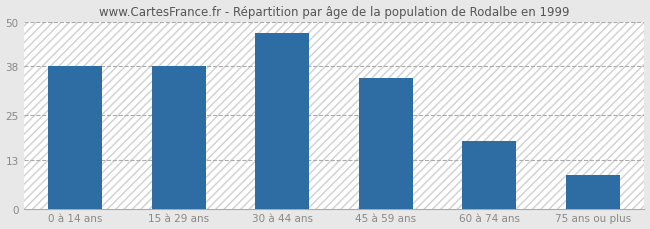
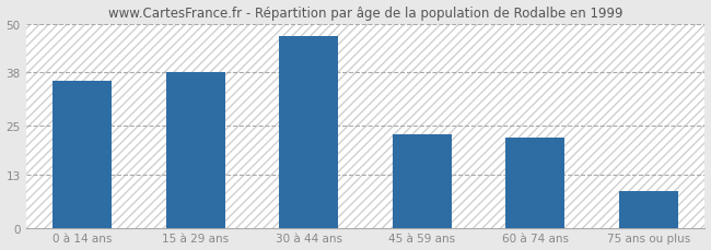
0 à 14 ans: 38 -> 36
45 à 59 ans: 35 -> 23
60 à 74 ans: 18 -> 22
